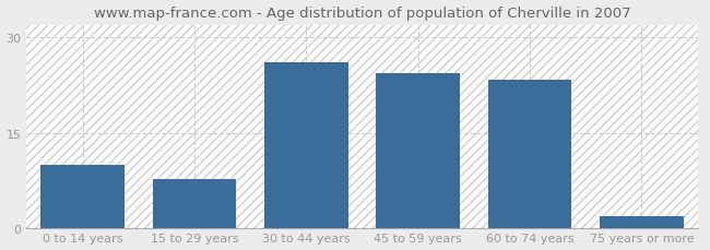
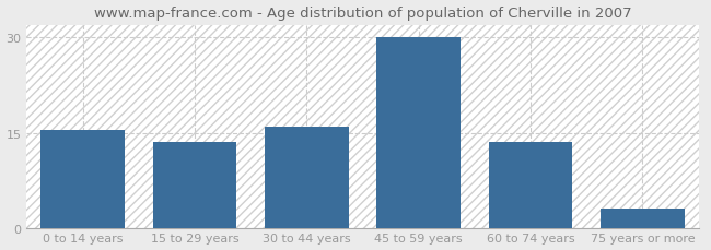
0 to 14 years: 10.0 -> 15.5
15 to 29 years: 7.6 -> 13.5
30 to 44 years: 26.2 -> 16.0
45 to 59 years: 24.4 -> 30.0
60 to 74 years: 23.4 -> 13.5
75 years or more: 1.8 -> 3.0
